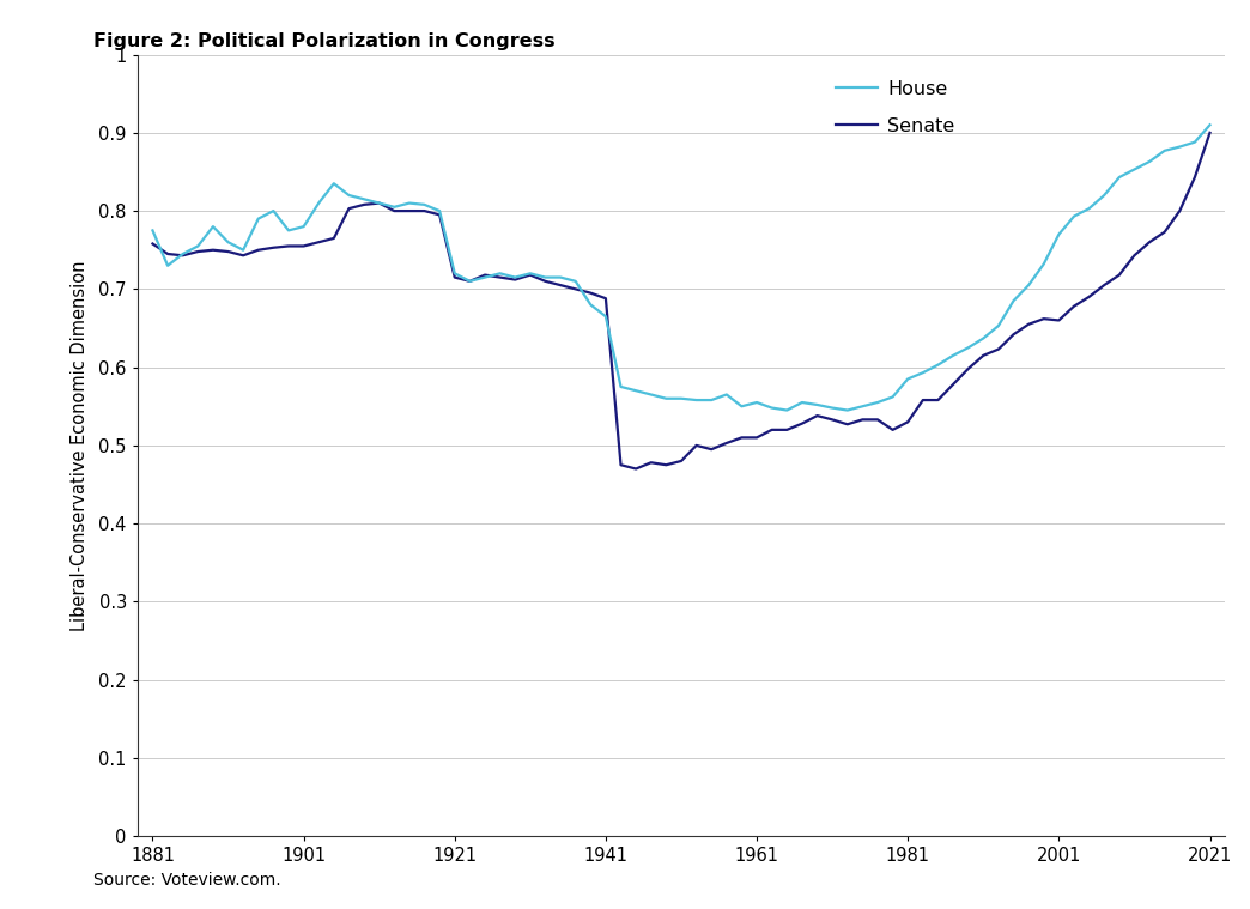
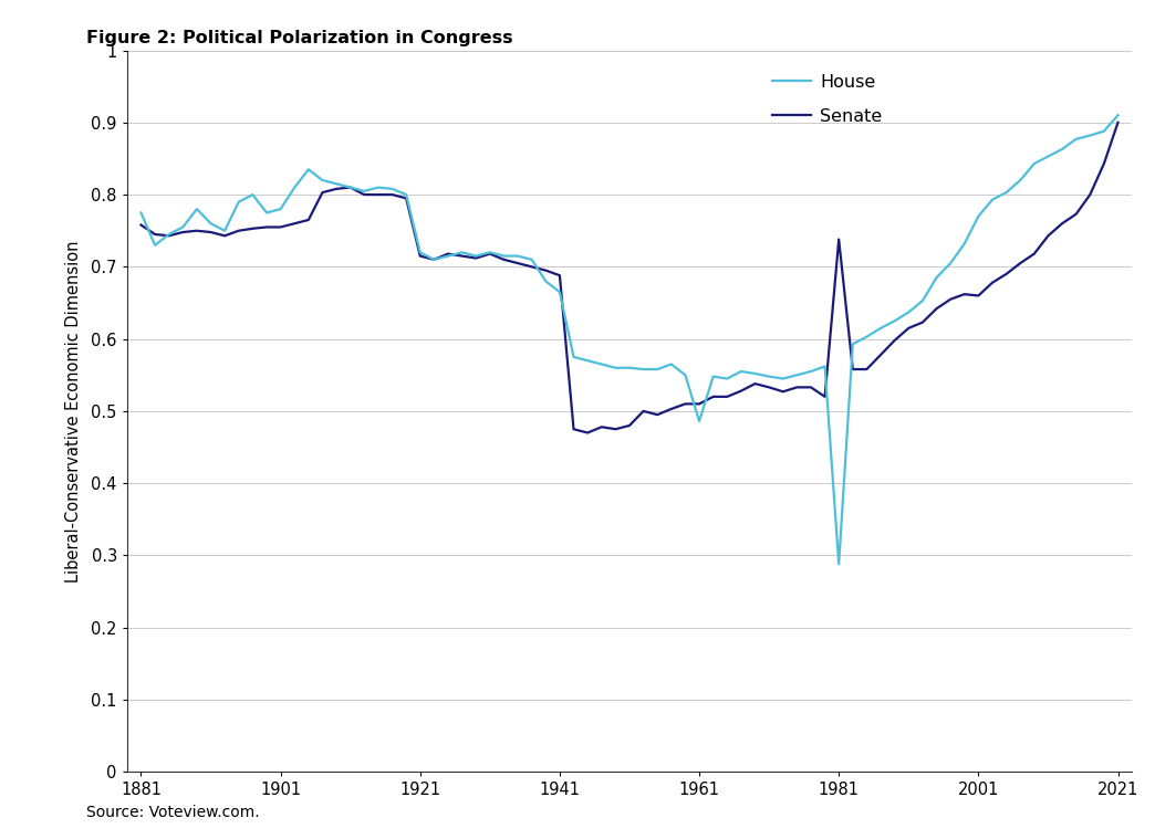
House/1961: 0.555 -> 0.486
House/1981: 0.585 -> 0.288
Senate/1981: 0.530 -> 0.738
